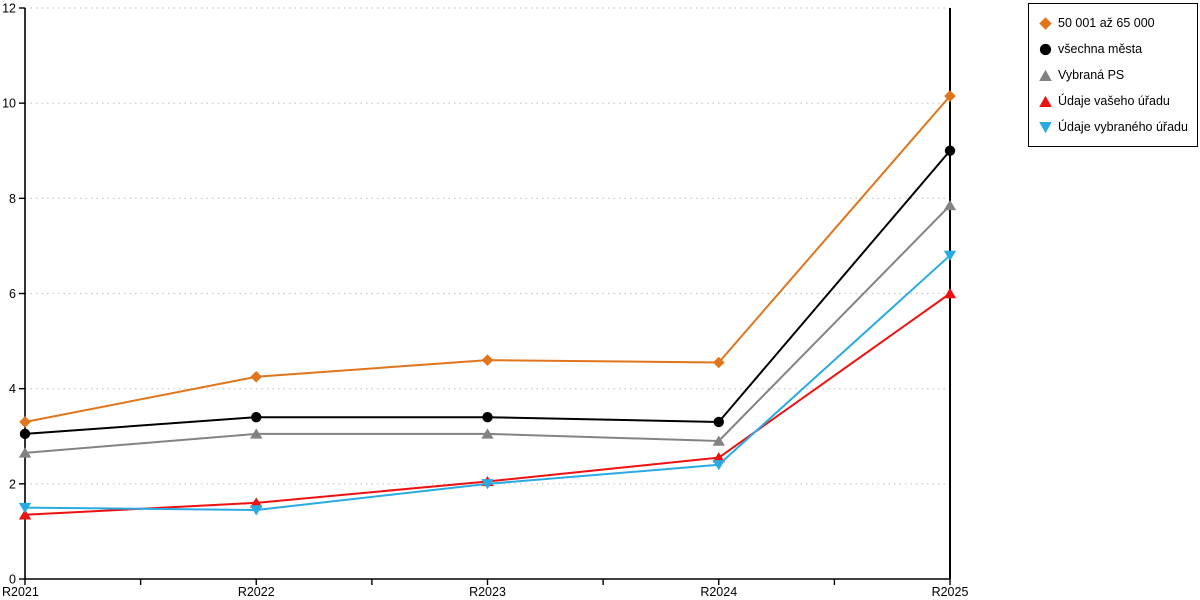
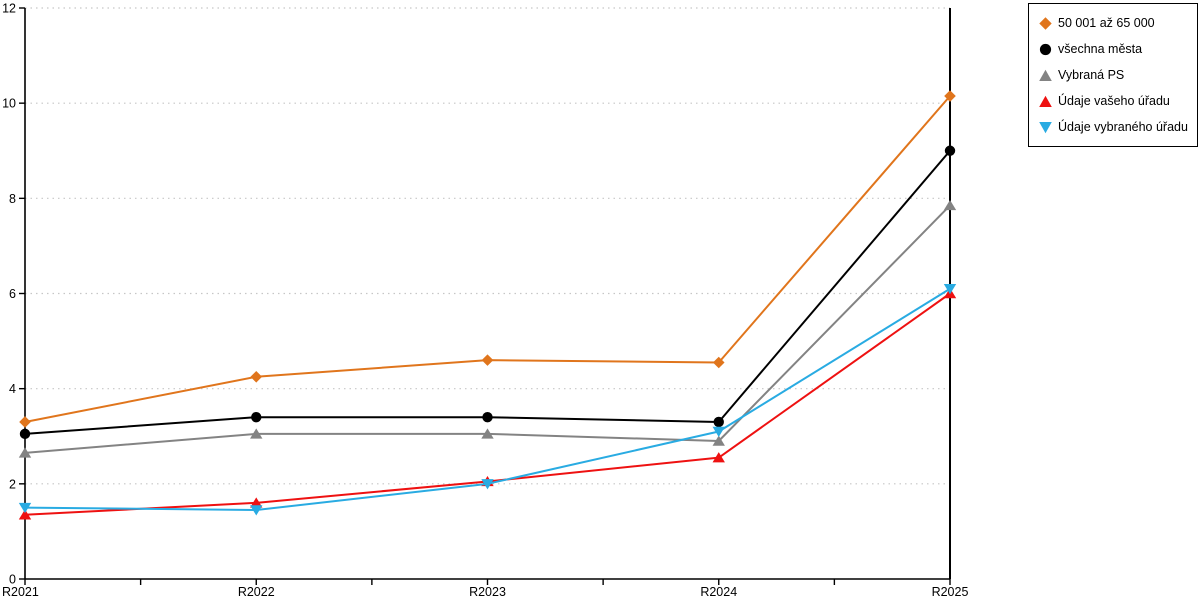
Údaje vybraného úřadu/R2024: 2.4 -> 3.1
Údaje vybraného úřadu/R2025: 6.8 -> 6.1
